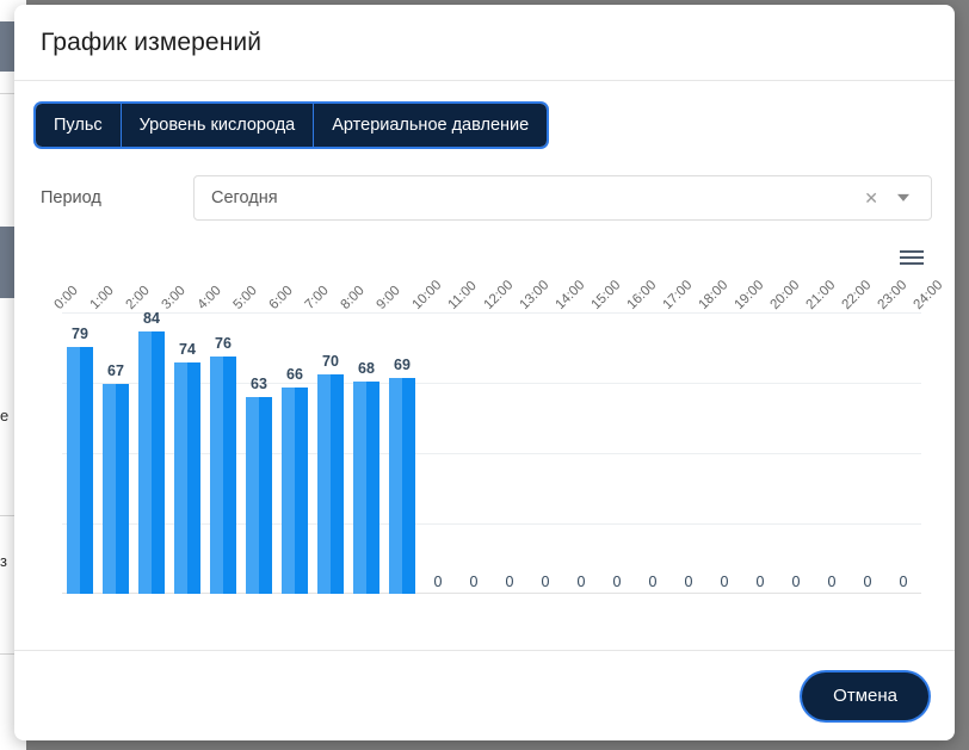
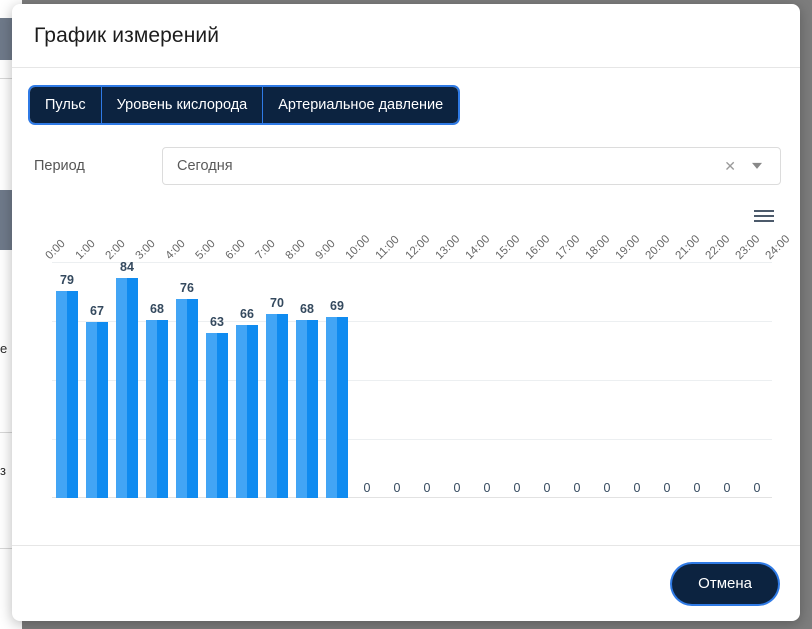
3:00: 74 -> 68
